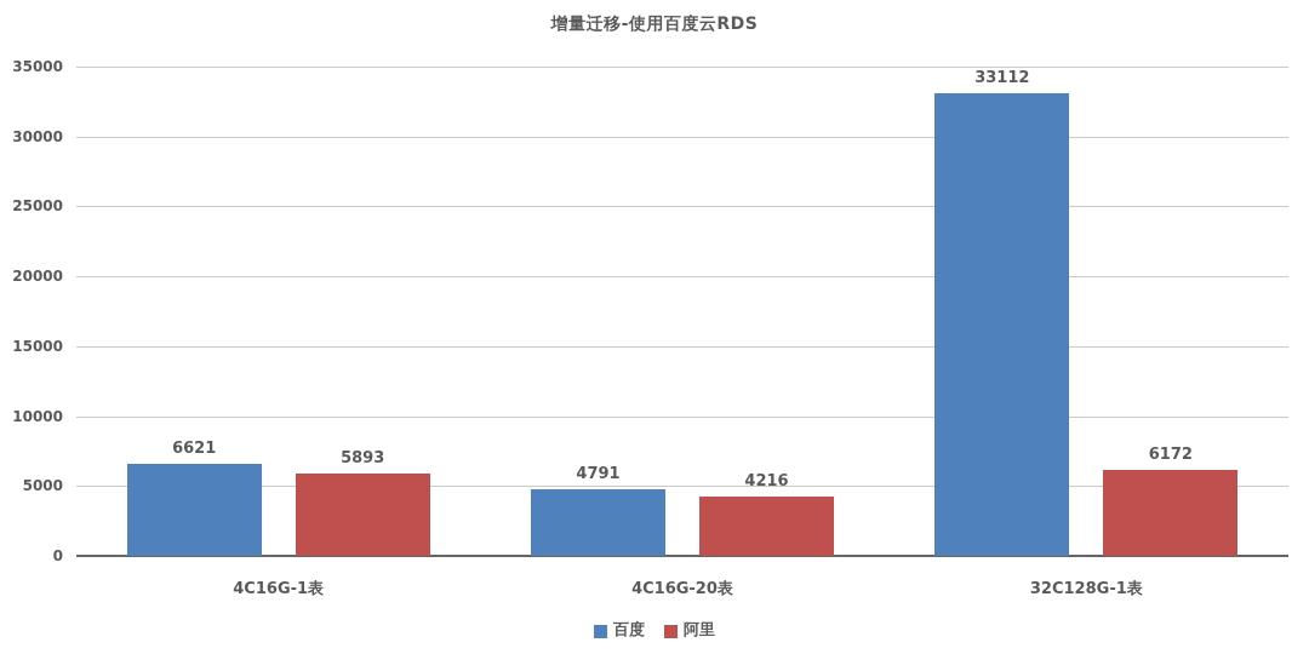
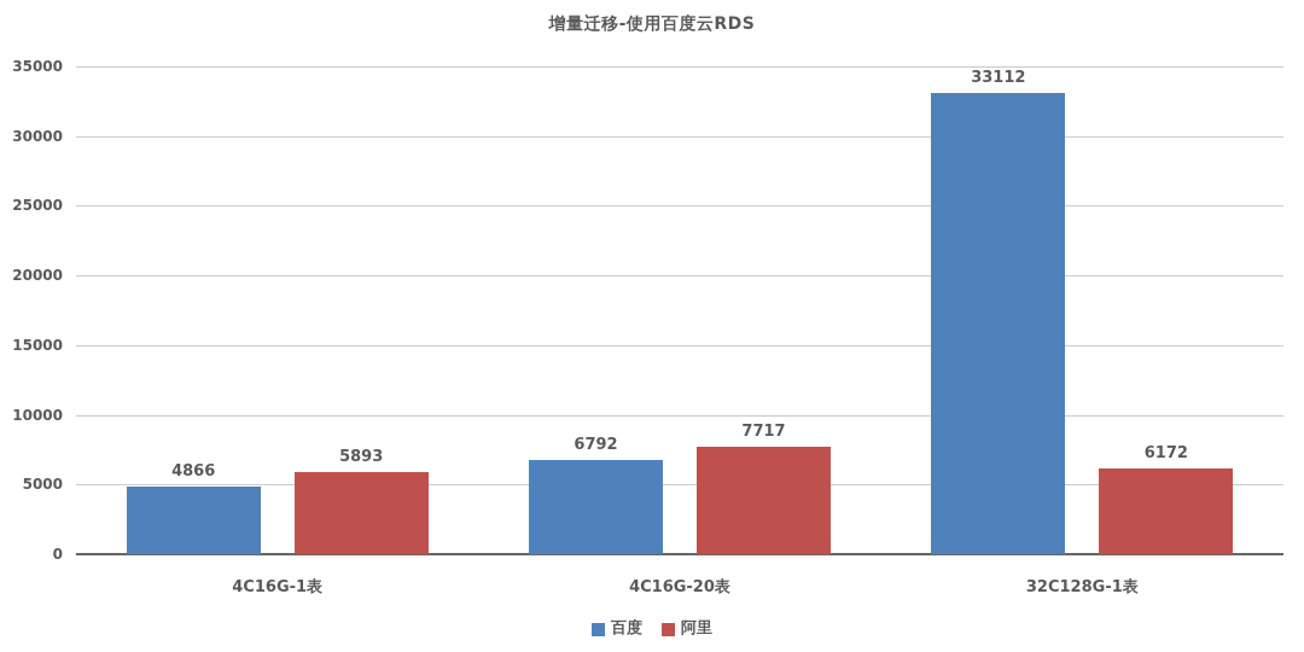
百度/4C16G-1表: 6621 -> 4866
百度/4C16G-20表: 4791 -> 6792
阿里/4C16G-20表: 4216 -> 7717
